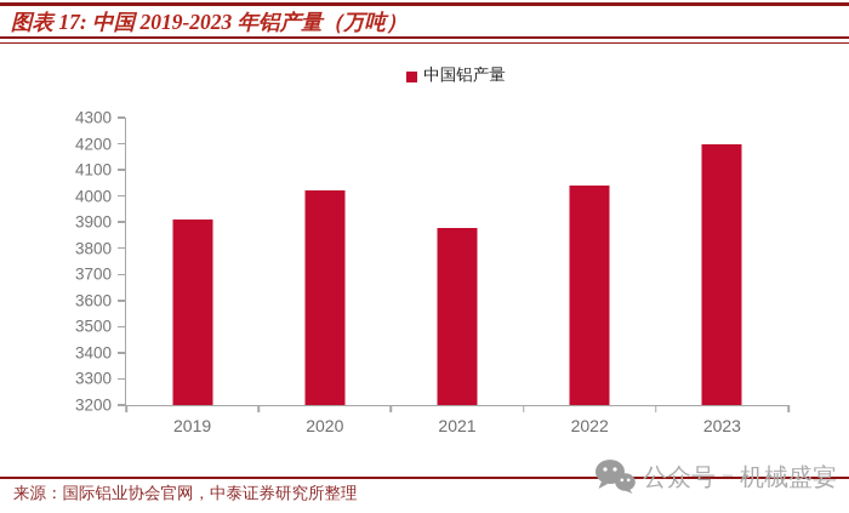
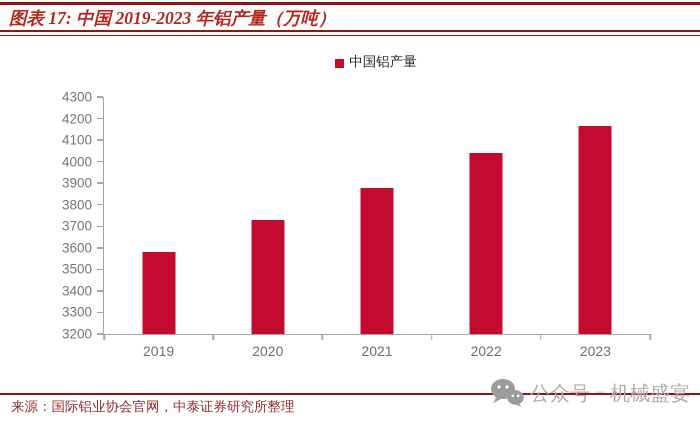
2019: 3910 -> 3580
2020: 4020 -> 3730
2023: 4200 -> 4160
